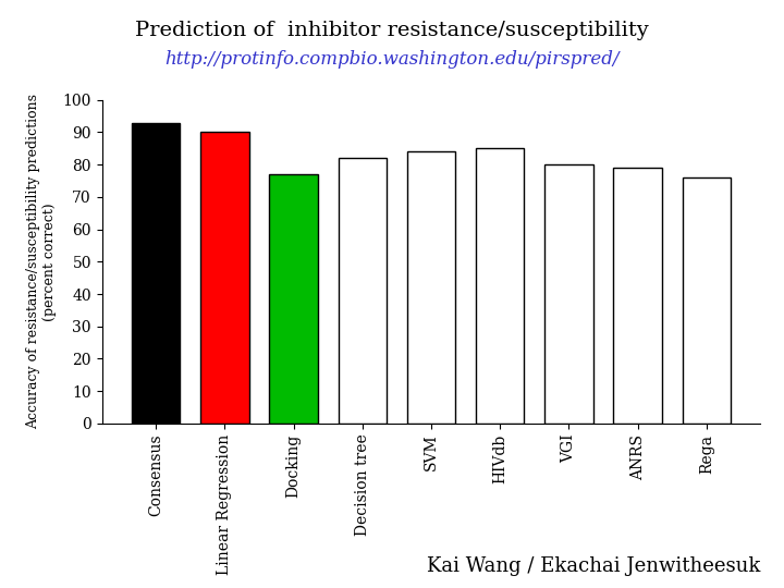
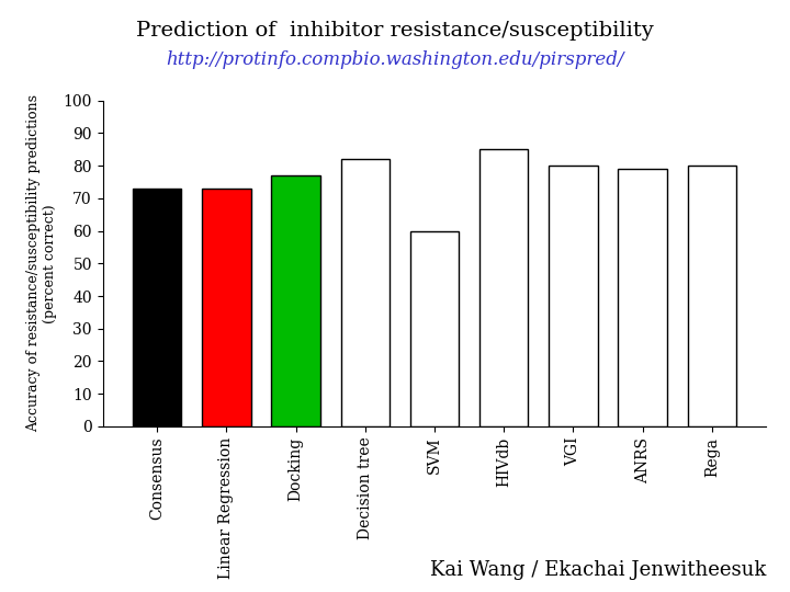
Consensus: 93 -> 73
Linear Regression: 90 -> 73
SVM: 84 -> 60
Rega: 76 -> 80
